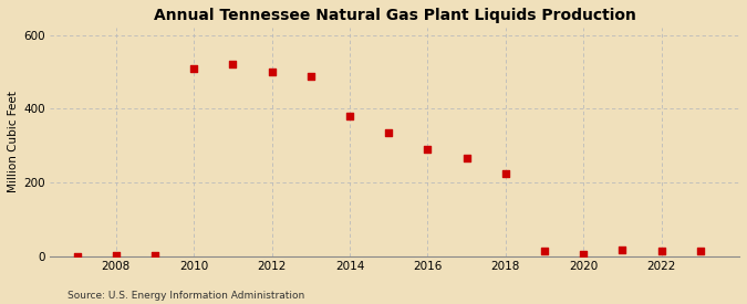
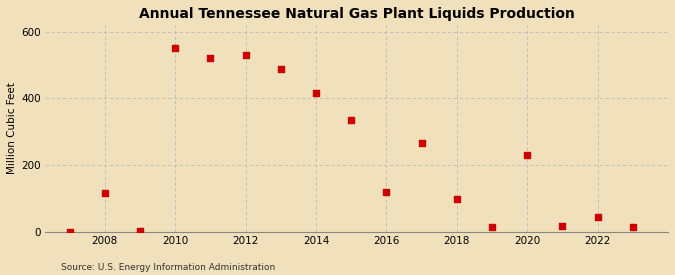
2008: 2 -> 115
2010: 510 -> 550
2012: 500 -> 530
2014: 380 -> 415
2016: 290 -> 120
2018: 225 -> 100
2020: 5 -> 230
2022: 15 -> 45
